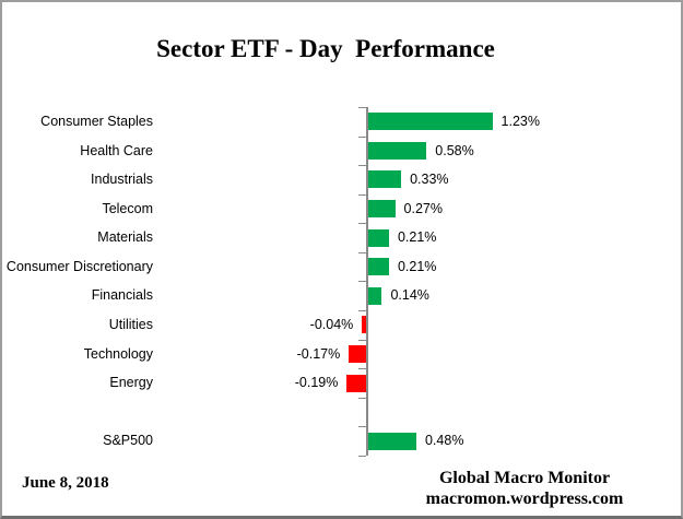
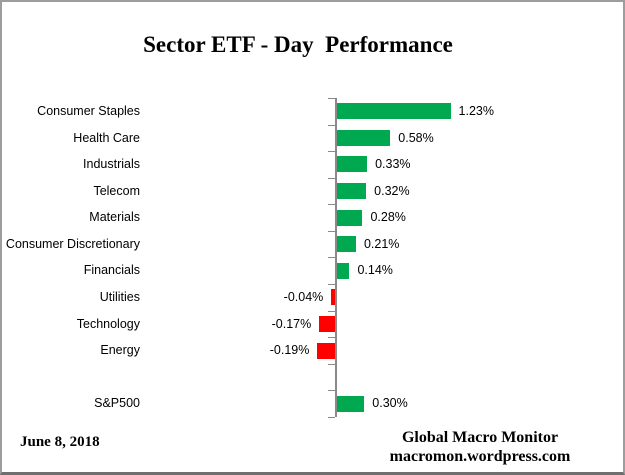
Telecom: 0.27% -> 0.32%
Materials: 0.21% -> 0.28%
S&P500: 0.48% -> 0.30%
